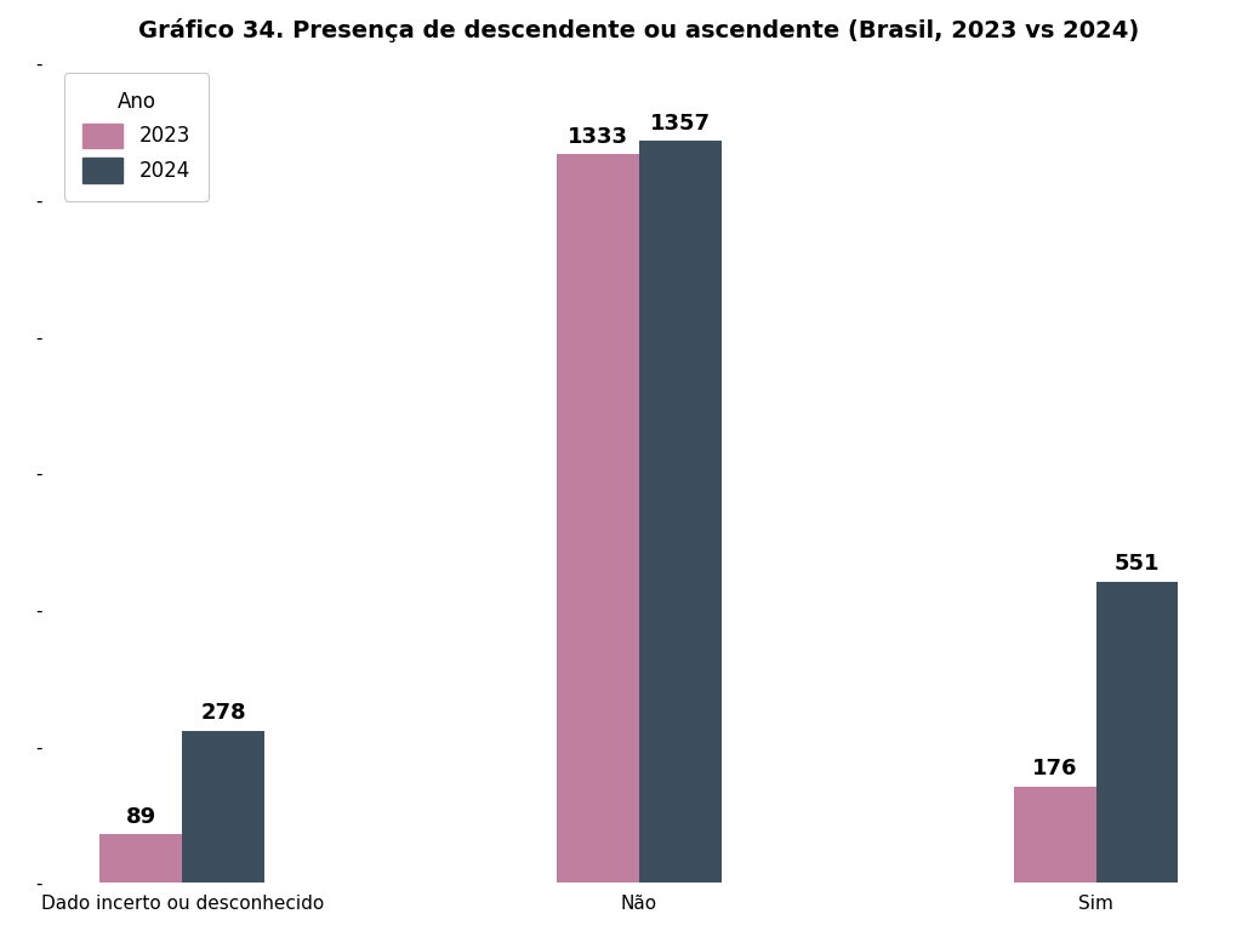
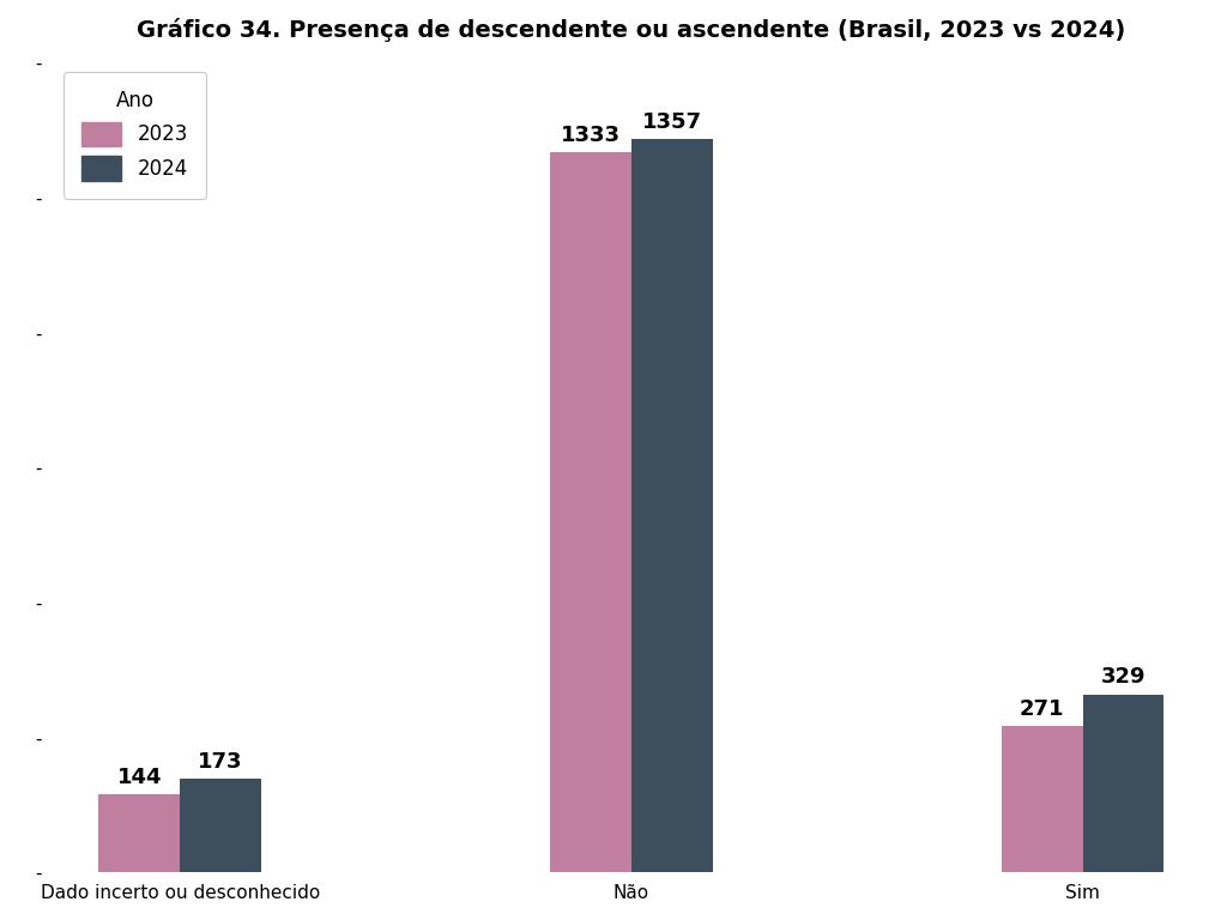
2023/Dado incerto ou desconhecido: 89 -> 144
2024/Dado incerto ou desconhecido: 278 -> 173
2023/Sim: 176 -> 271
2024/Sim: 551 -> 329
